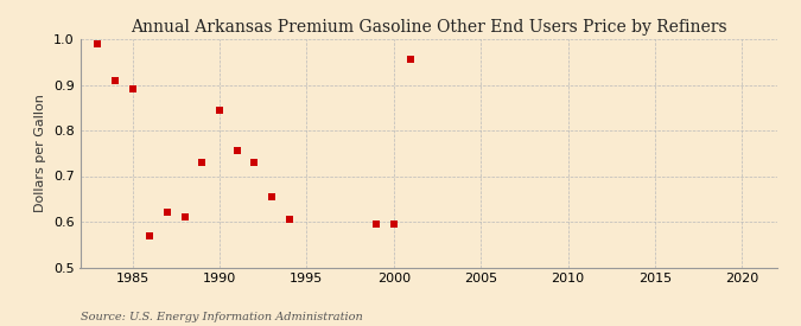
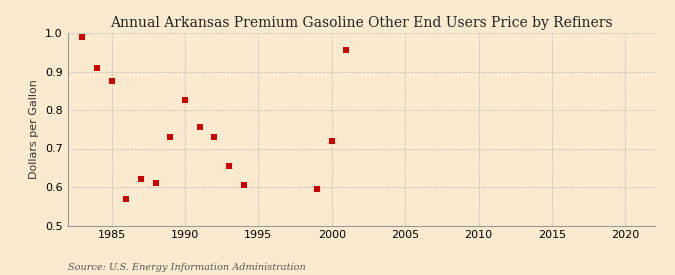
1985: 0.890 -> 0.875
1990: 0.845 -> 0.825
2000: 0.595 -> 0.720
